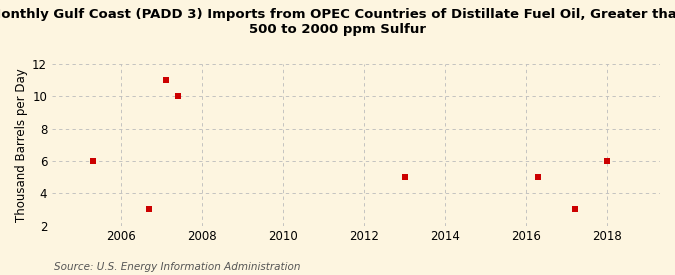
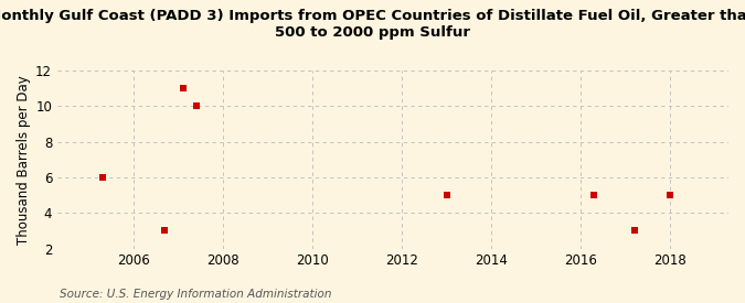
2018: 6 -> 5
